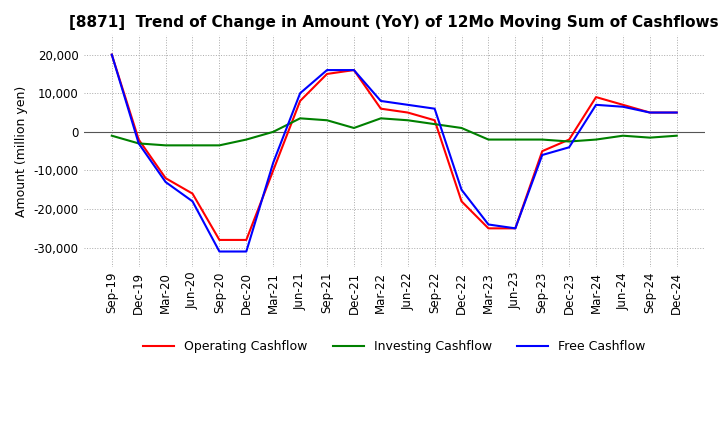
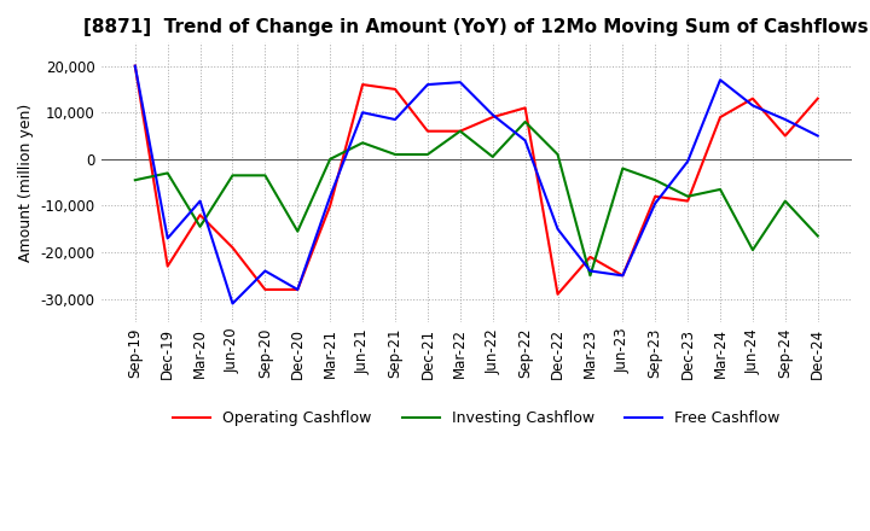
Investing Cashflow/Sep-19: -1,000 -> -4,500
Operating Cashflow/Dec-19: -2,000 -> -23,000
Free Cashflow/Dec-19: -3,000 -> -17,000
Investing Cashflow/Mar-20: -3,500 -> -14,500
Free Cashflow/Mar-20: -13,000 -> -9,000
Operating Cashflow/Jun-20: -16,000 -> -19,000
Free Cashflow/Jun-20: -18,000 -> -31,000
Free Cashflow/Sep-20: -31,000 -> -24,000
Investing Cashflow/Dec-20: -2,000 -> -15,500
Free Cashflow/Dec-20: -31,000 -> -28,000
Operating Cashflow/Jun-21: 8,000 -> 16,000
Investing Cashflow/Sep-21: 3,000 -> 1,000
Free Cashflow/Sep-21: 16,000 -> 8,500
Operating Cashflow/Dec-21: 16,000 -> 6,000
Investing Cashflow/Mar-22: 3,500 -> 6,000
Free Cashflow/Mar-22: 8,000 -> 16,500
Operating Cashflow/Jun-22: 5,000 -> 9,000
Investing Cashflow/Jun-22: 3,000 -> 500
Free Cashflow/Jun-22: 7,000 -> 9,500
Operating Cashflow/Sep-22: 3,000 -> 11,000
Investing Cashflow/Sep-22: 2,000 -> 8,000
Free Cashflow/Sep-22: 6,000 -> 4,000
Operating Cashflow/Dec-22: -18,000 -> -29,000
Operating Cashflow/Mar-23: -25,000 -> -21,000
Investing Cashflow/Mar-23: -2,000 -> -25,000
Operating Cashflow/Sep-23: -5,000 -> -8,000
Investing Cashflow/Sep-23: -2,000 -> -4,500
Free Cashflow/Sep-23: -6,000 -> -9,500
Operating Cashflow/Dec-23: -2,000 -> -9,000
Investing Cashflow/Dec-23: -2,500 -> -8,000
Free Cashflow/Dec-23: -4,000 -> -500
Investing Cashflow/Mar-24: -2,000 -> -6,500
Free Cashflow/Mar-24: 7,000 -> 17,000
Operating Cashflow/Jun-24: 7,000 -> 13,000
Investing Cashflow/Jun-24: -1,000 -> -19,500
Free Cashflow/Jun-24: 6,500 -> 11,500
Investing Cashflow/Sep-24: -1,500 -> -9,000
Free Cashflow/Sep-24: 5,000 -> 8,500
Operating Cashflow/Dec-24: 5,000 -> 13,000
Investing Cashflow/Dec-24: -1,000 -> -16,500
